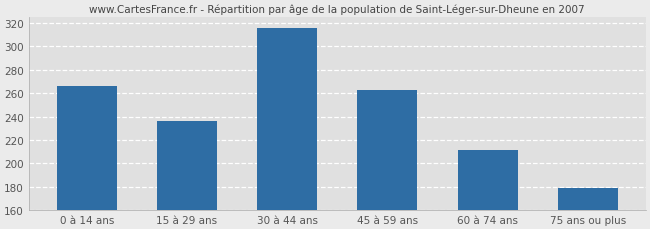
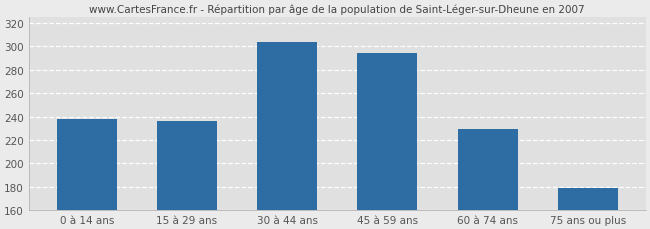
0 à 14 ans: 266 -> 238
30 à 44 ans: 316 -> 304
45 à 59 ans: 263 -> 294
60 à 74 ans: 211 -> 229
